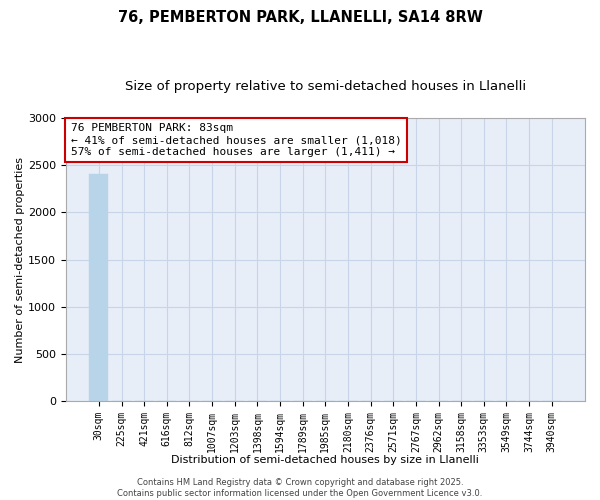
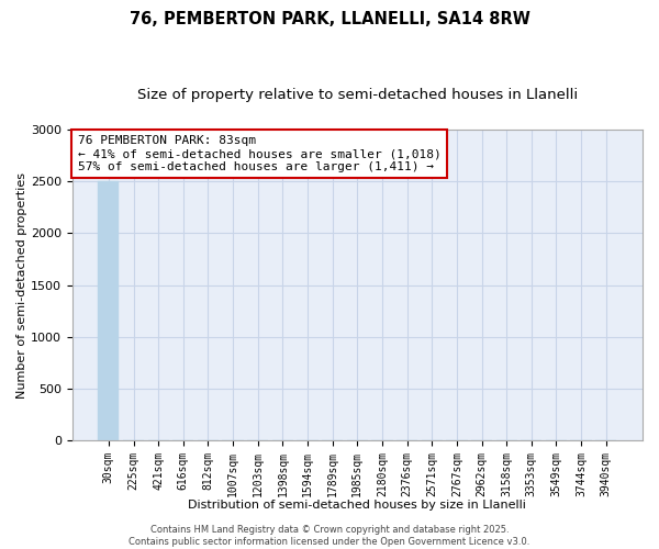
30sqm: 2400 -> 2500
